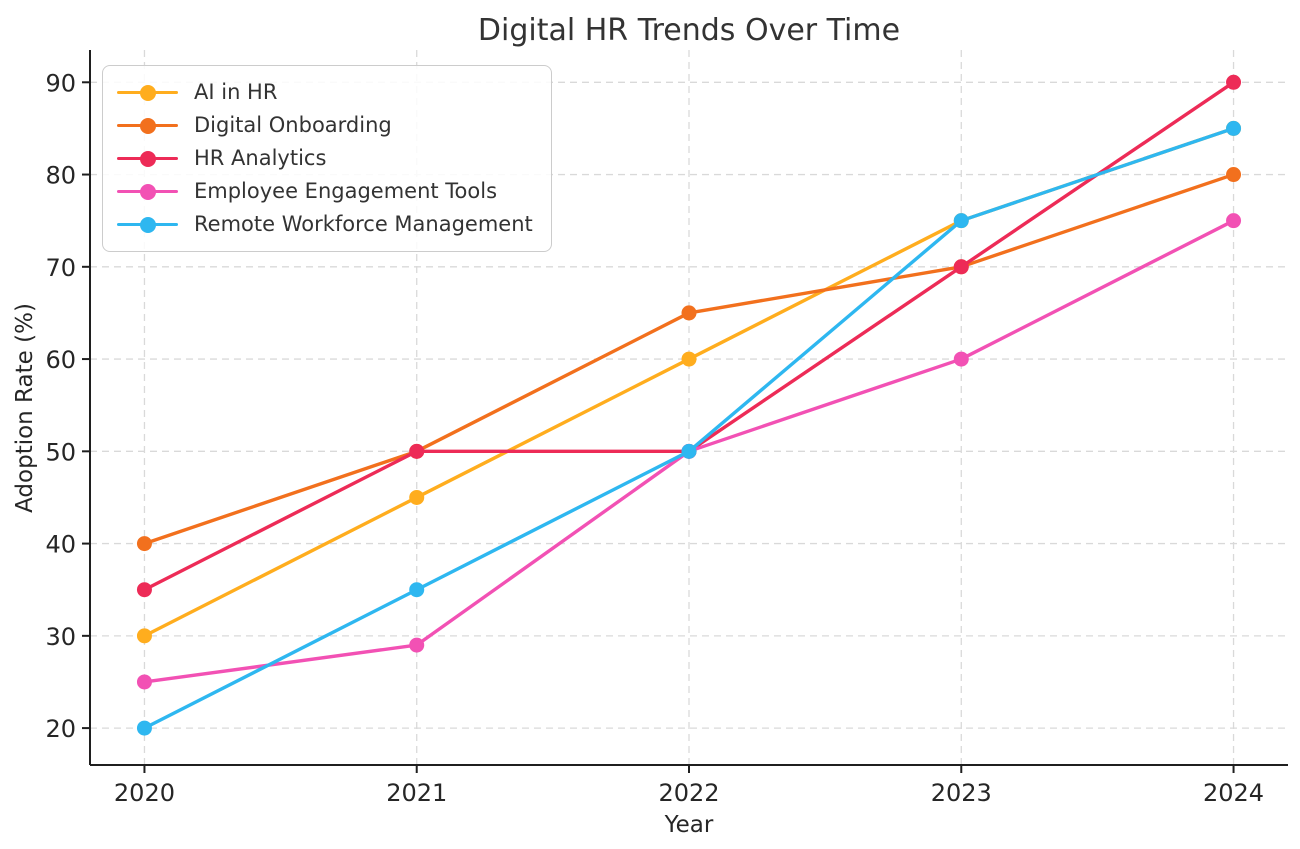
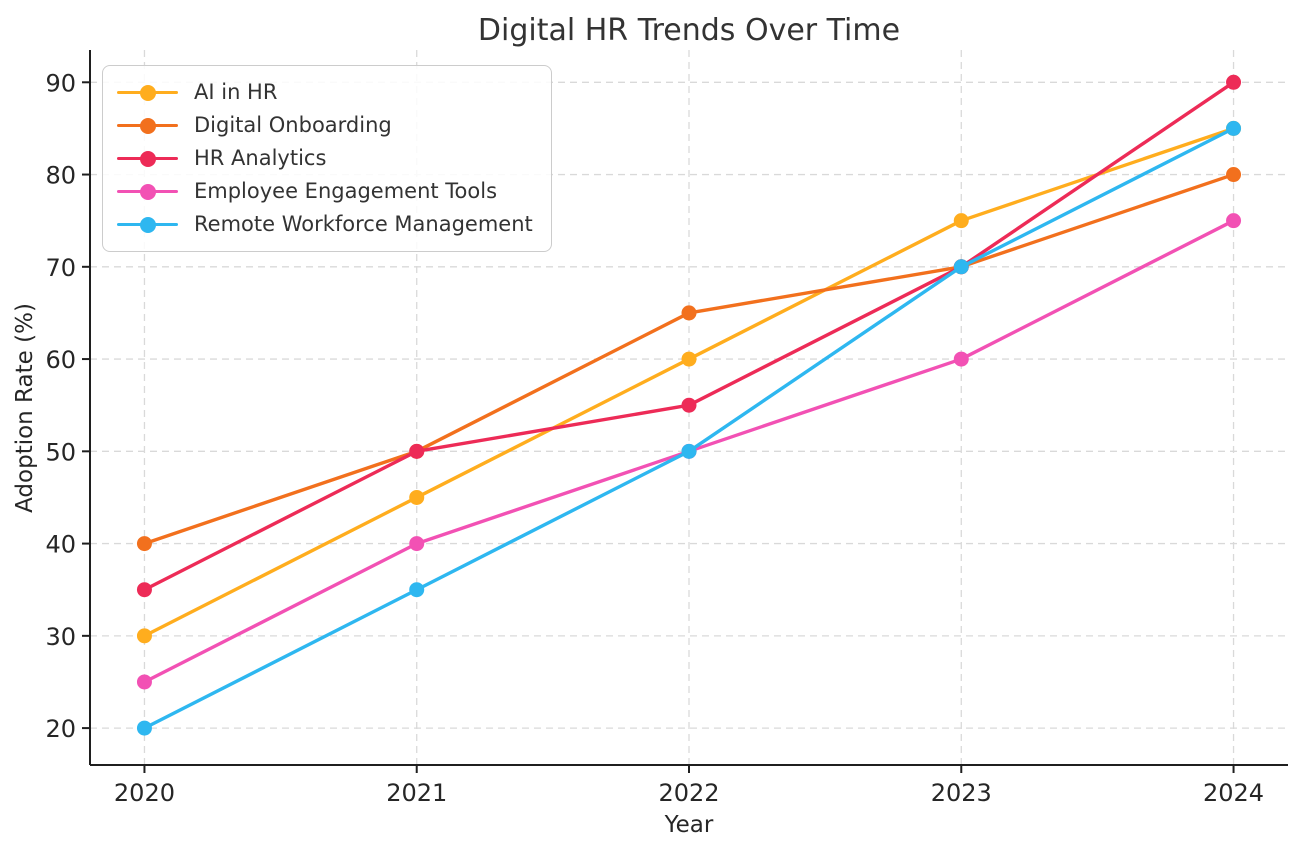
Employee Engagement Tools/2021: 29 -> 40
HR Analytics/2022: 50 -> 55
Remote Workforce Management/2023: 75 -> 70
